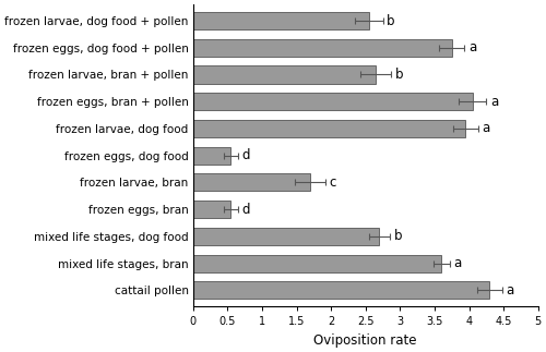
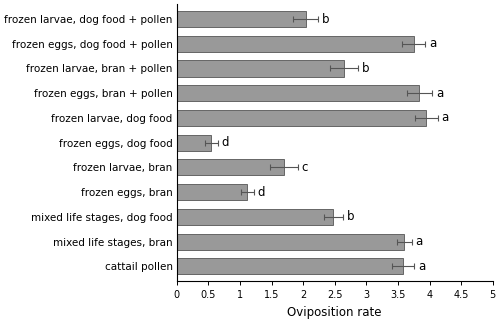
frozen larvae, dog food + pollen: 2.55 -> 2.04
frozen eggs, bran + pollen: 4.05 -> 3.84
frozen eggs, bran: 0.55 -> 1.12
mixed life stages, dog food: 2.70 -> 2.48
cattail pollen: 4.30 -> 3.58
